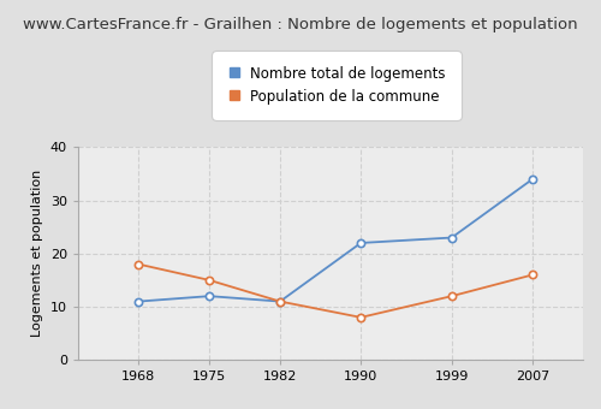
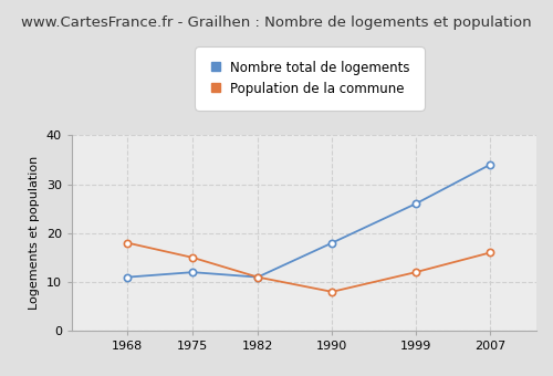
Nombre total de logements/1990: 22 -> 18
Nombre total de logements/1999: 23 -> 26
